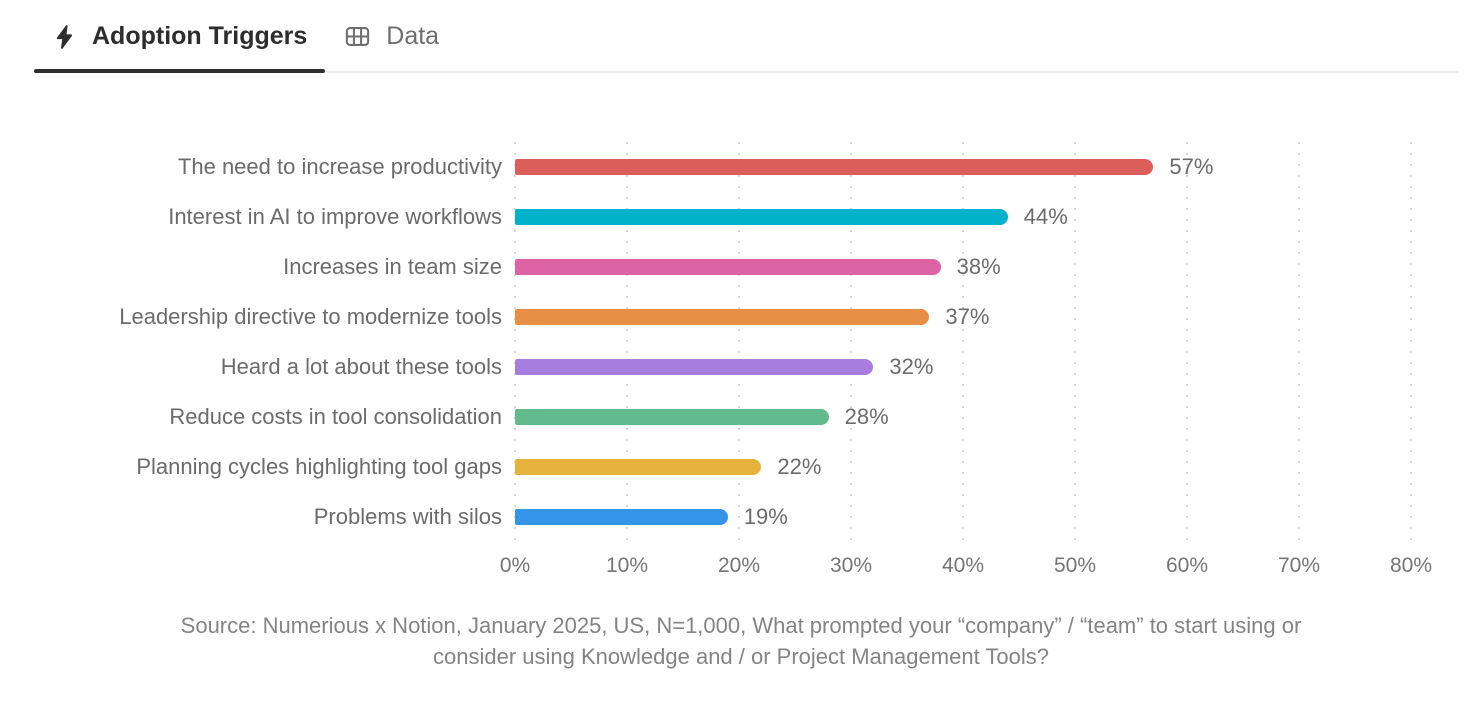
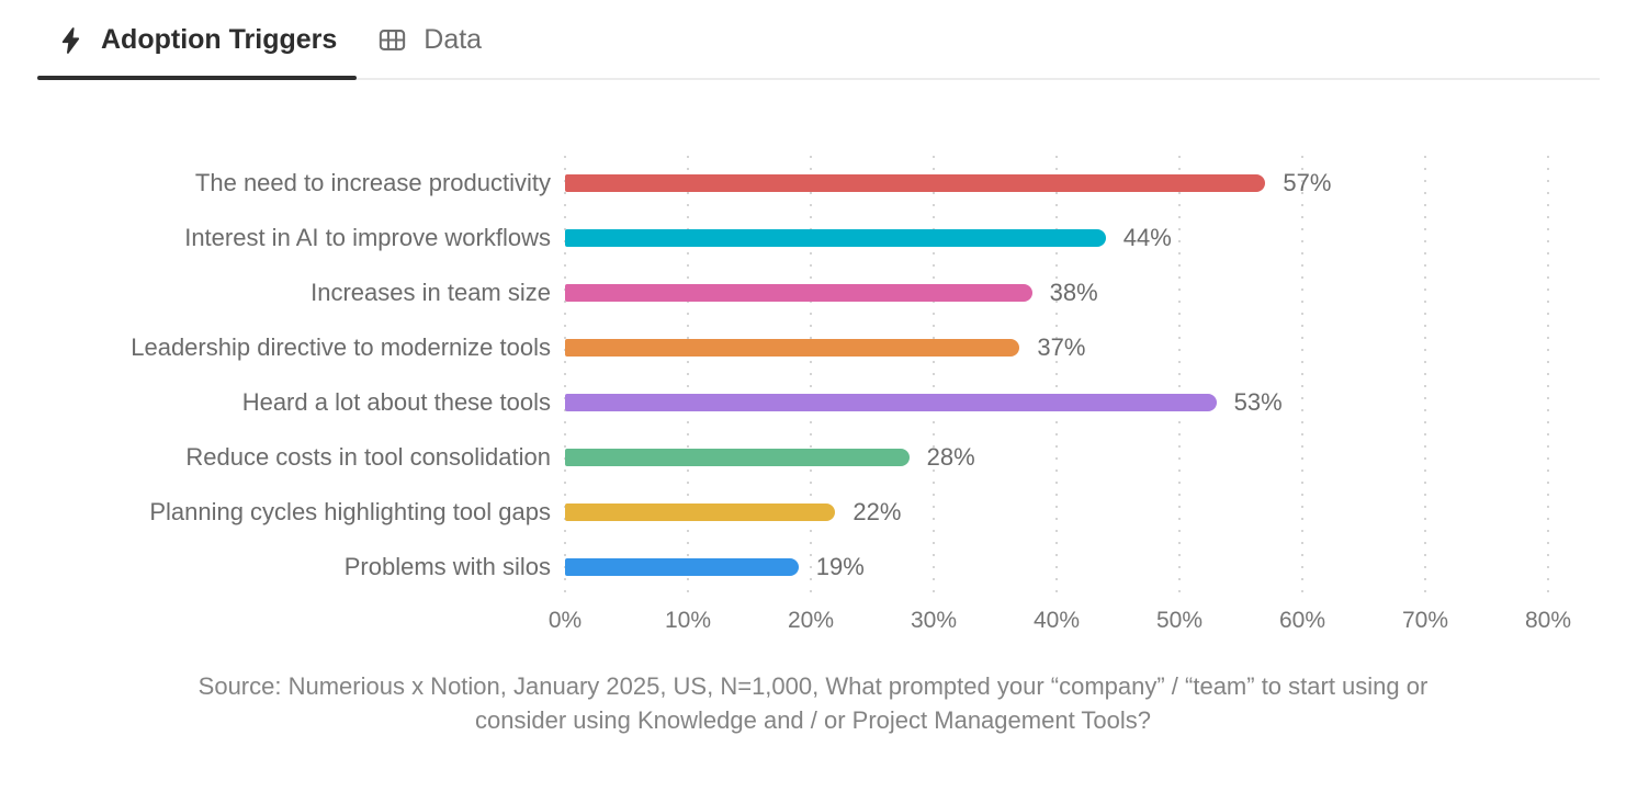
Heard a lot about these tools: 32% -> 53%
